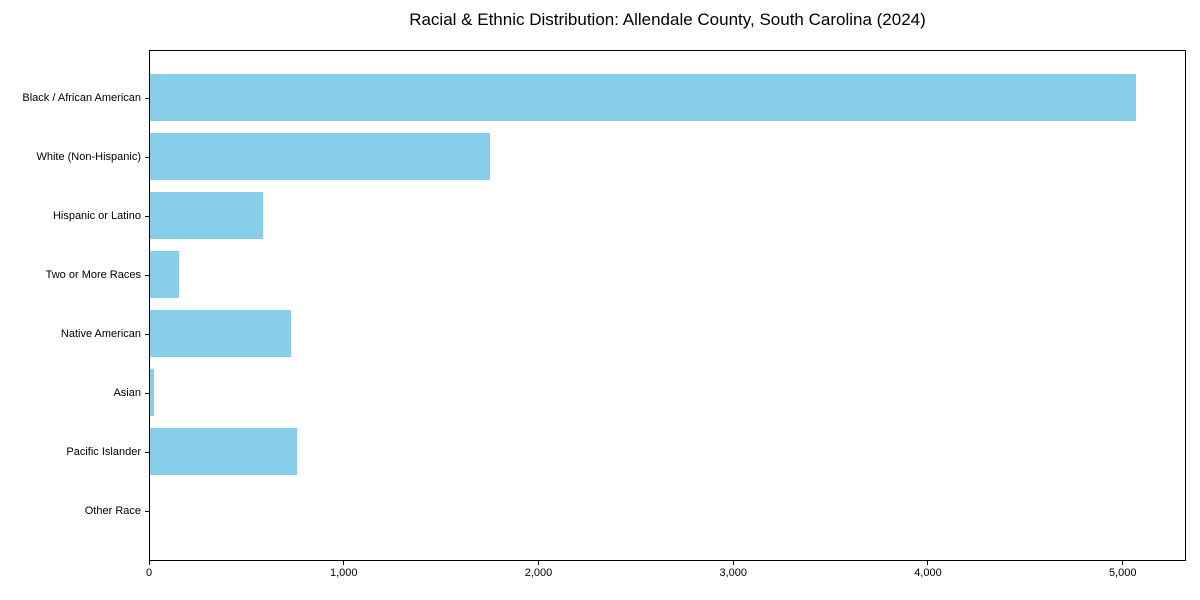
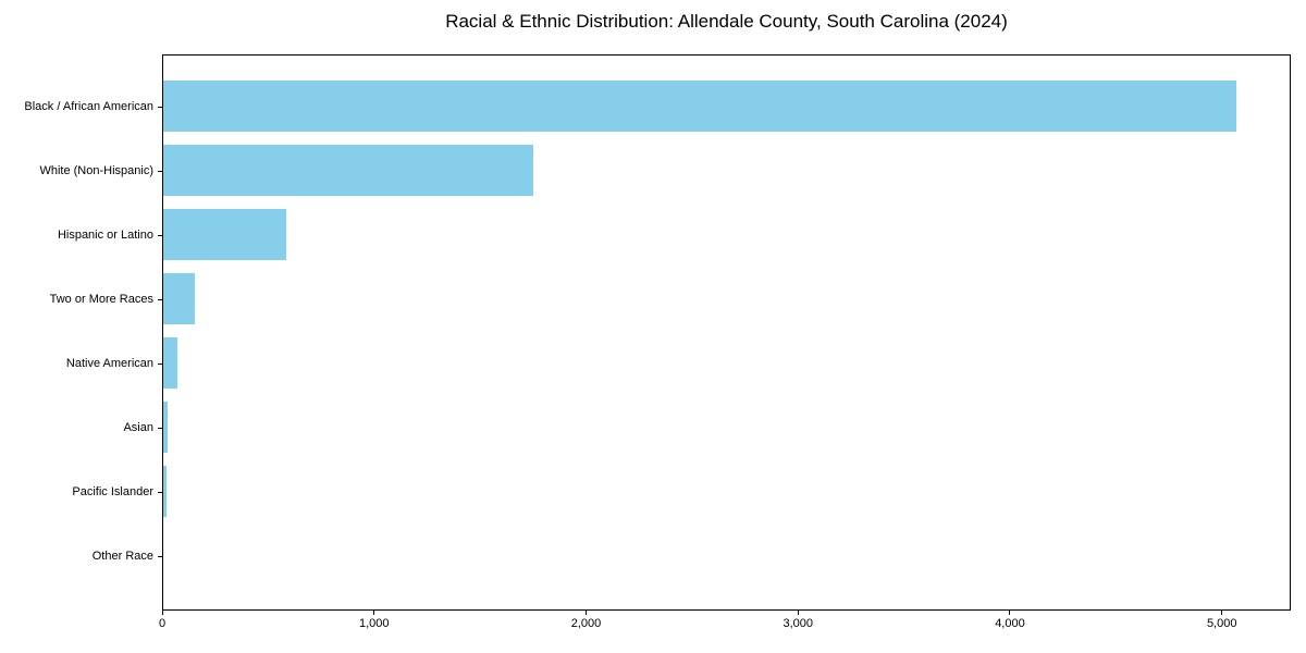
Native American: 730 -> 70
Pacific Islander: 760 -> 20
